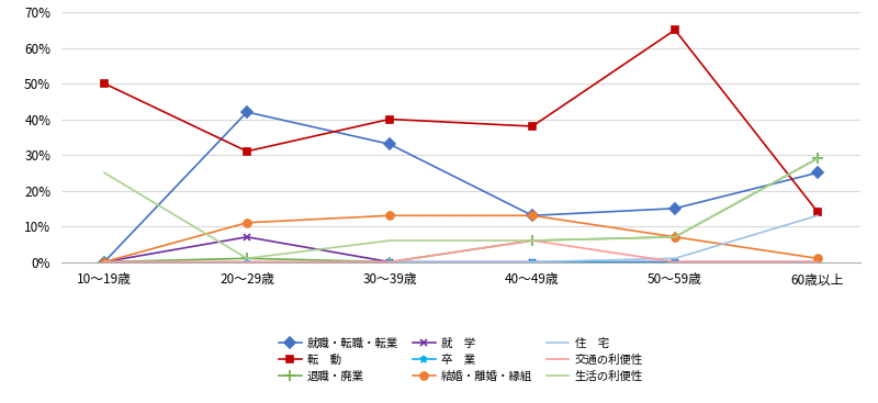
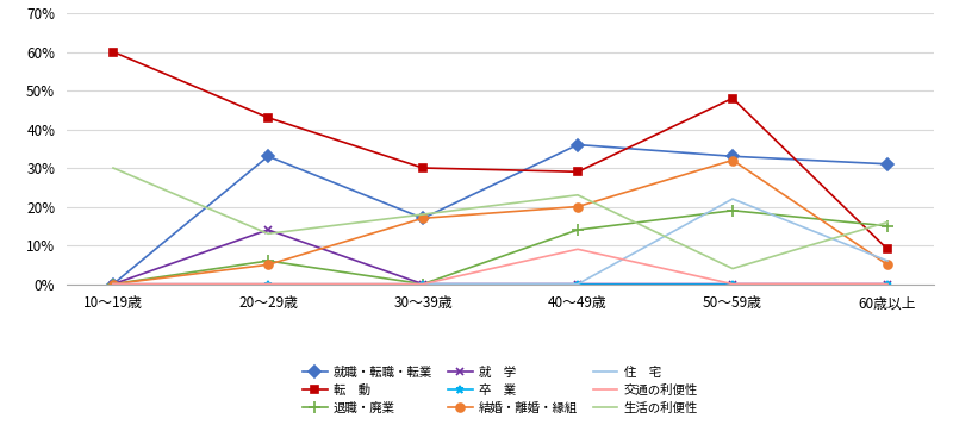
転 動/10～19歳: 50% -> 60%
生活の利便性/10～19歳: 25% -> 30%
就職・転職・転業/20～29歳: 42% -> 33%
転 動/20～29歳: 31% -> 43%
退職・廃業/20～29歳: 1% -> 6%
就 学/20～29歳: 7% -> 14%
結婚・離婚・縁組/20～29歳: 11% -> 5%
生活の利便性/20～29歳: 1% -> 13%
就職・転職・転業/30～39歳: 33% -> 17%
転 動/30～39歳: 40% -> 30%
結婚・離婚・縁組/30～39歳: 13% -> 17%
生活の利便性/30～39歳: 6% -> 18%
就職・転職・転業/40～49歳: 13% -> 36%
転 動/40～49歳: 38% -> 29%
退職・廃業/40～49歳: 6% -> 14%
結婚・離婚・縁組/40～49歳: 13% -> 20%
交通の利便性/40～49歳: 6% -> 9%
生活の利便性/40～49歳: 6% -> 23%
就職・転職・転業/50～59歳: 15% -> 33%
転 動/50～59歳: 65% -> 48%
退職・廃業/50～59歳: 7% -> 19%
結婚・離婚・縁組/50～59歳: 7% -> 32%
住 宅/50～59歳: 1% -> 22%
生活の利便性/50～59歳: 7% -> 4%
就職・転職・転業/60歳以上: 25% -> 31%
転 動/60歳以上: 14% -> 9%
退職・廃業/60歳以上: 29% -> 15%
結婚・離婚・縁組/60歳以上: 1% -> 5%
住 宅/60歳以上: 13% -> 6%
生活の利便性/60歳以上: 29% -> 16%
